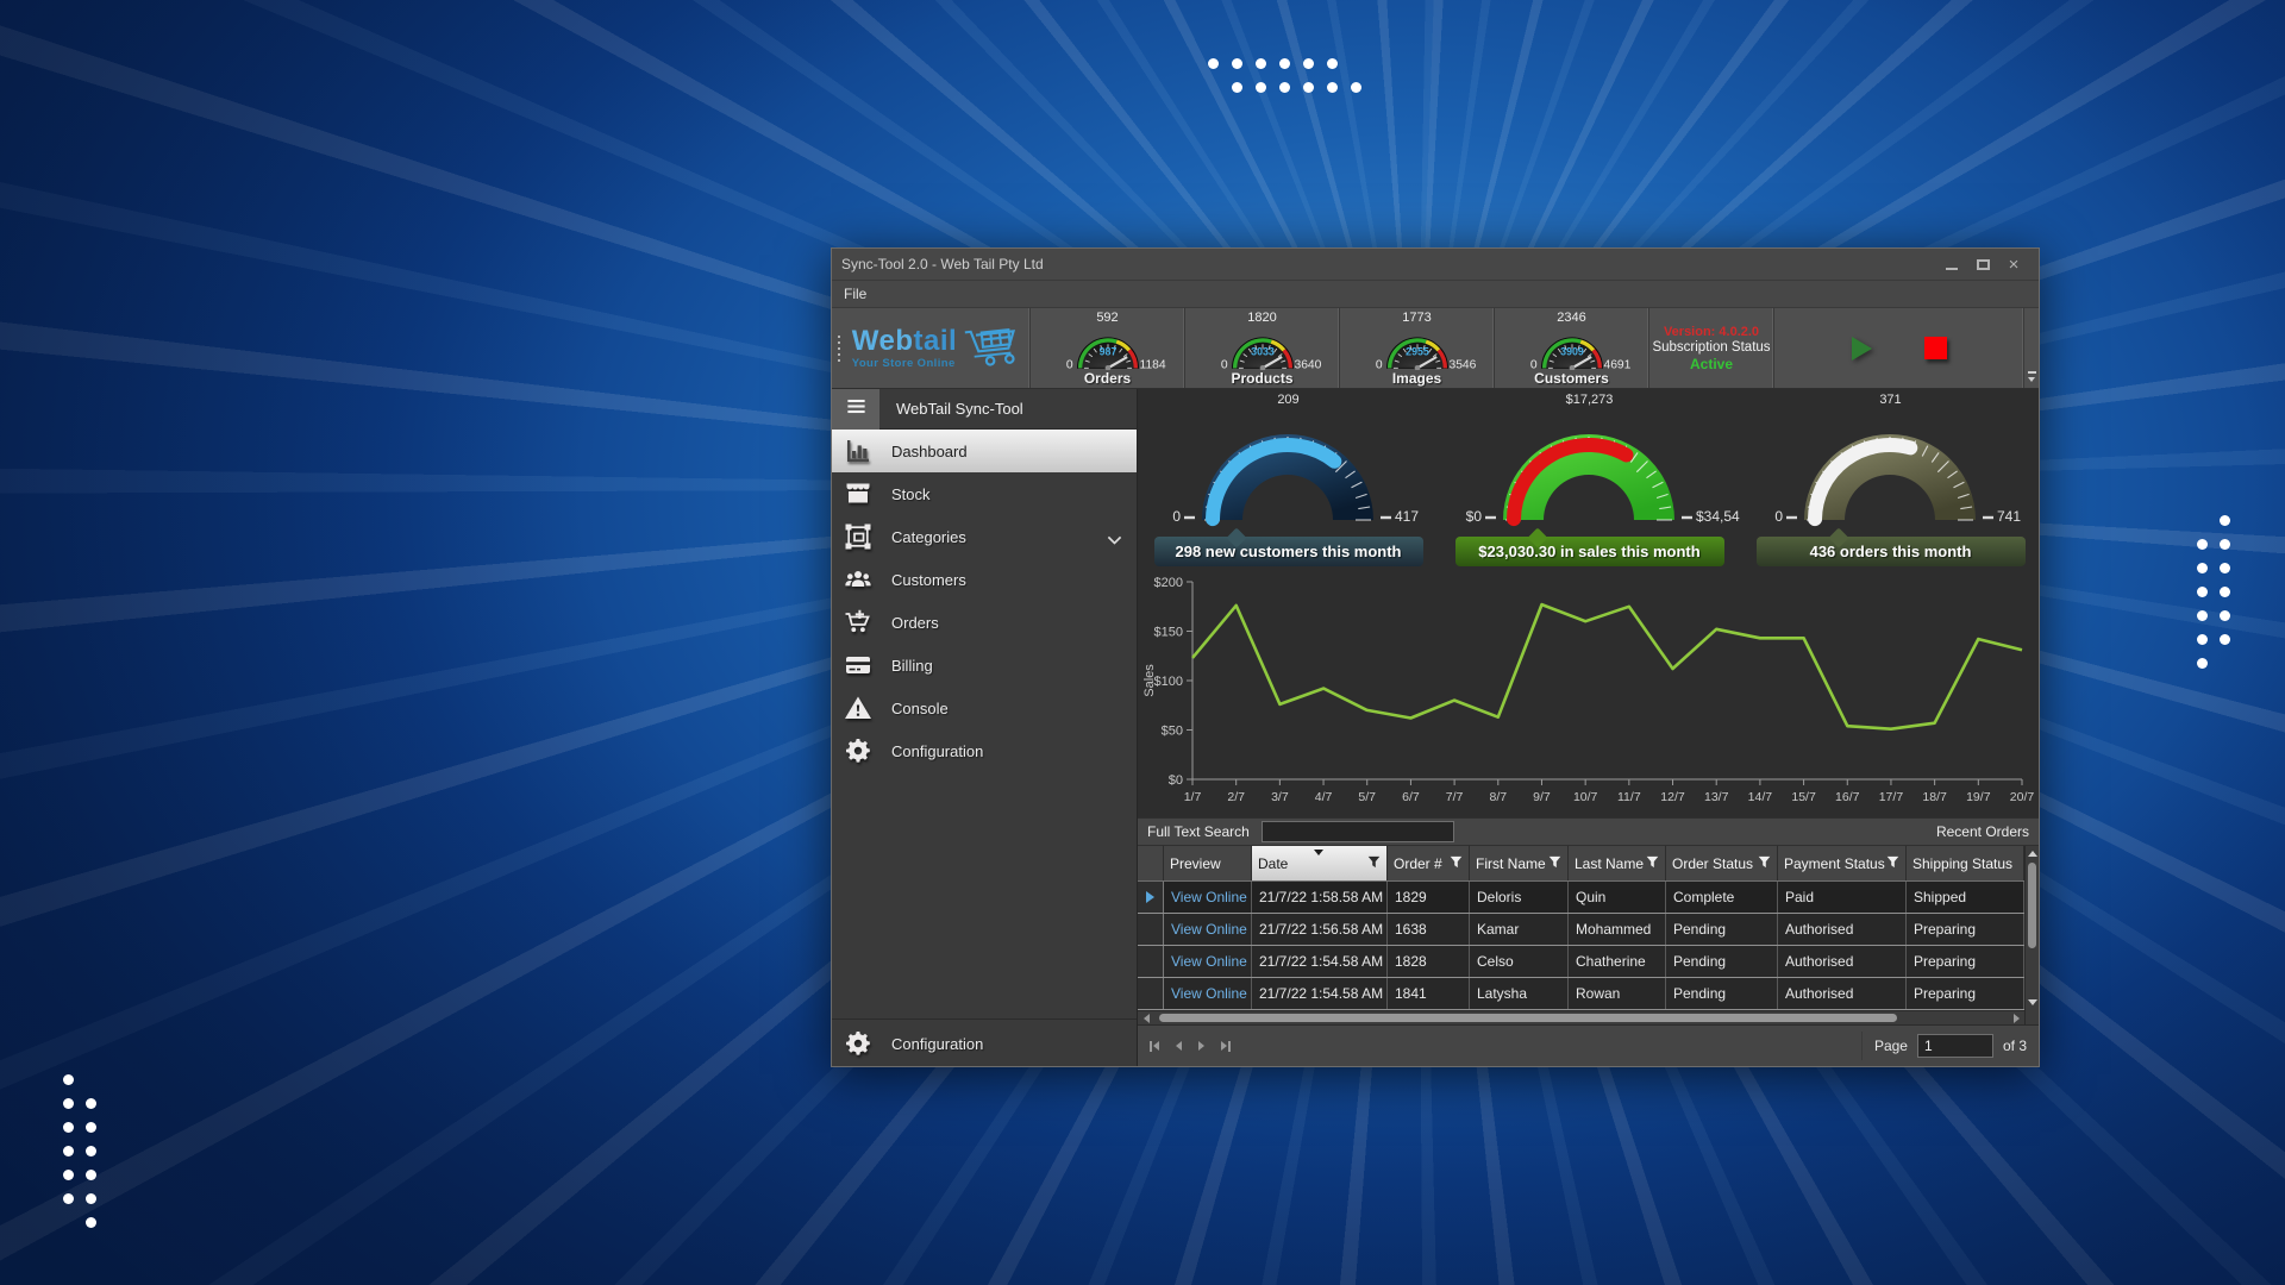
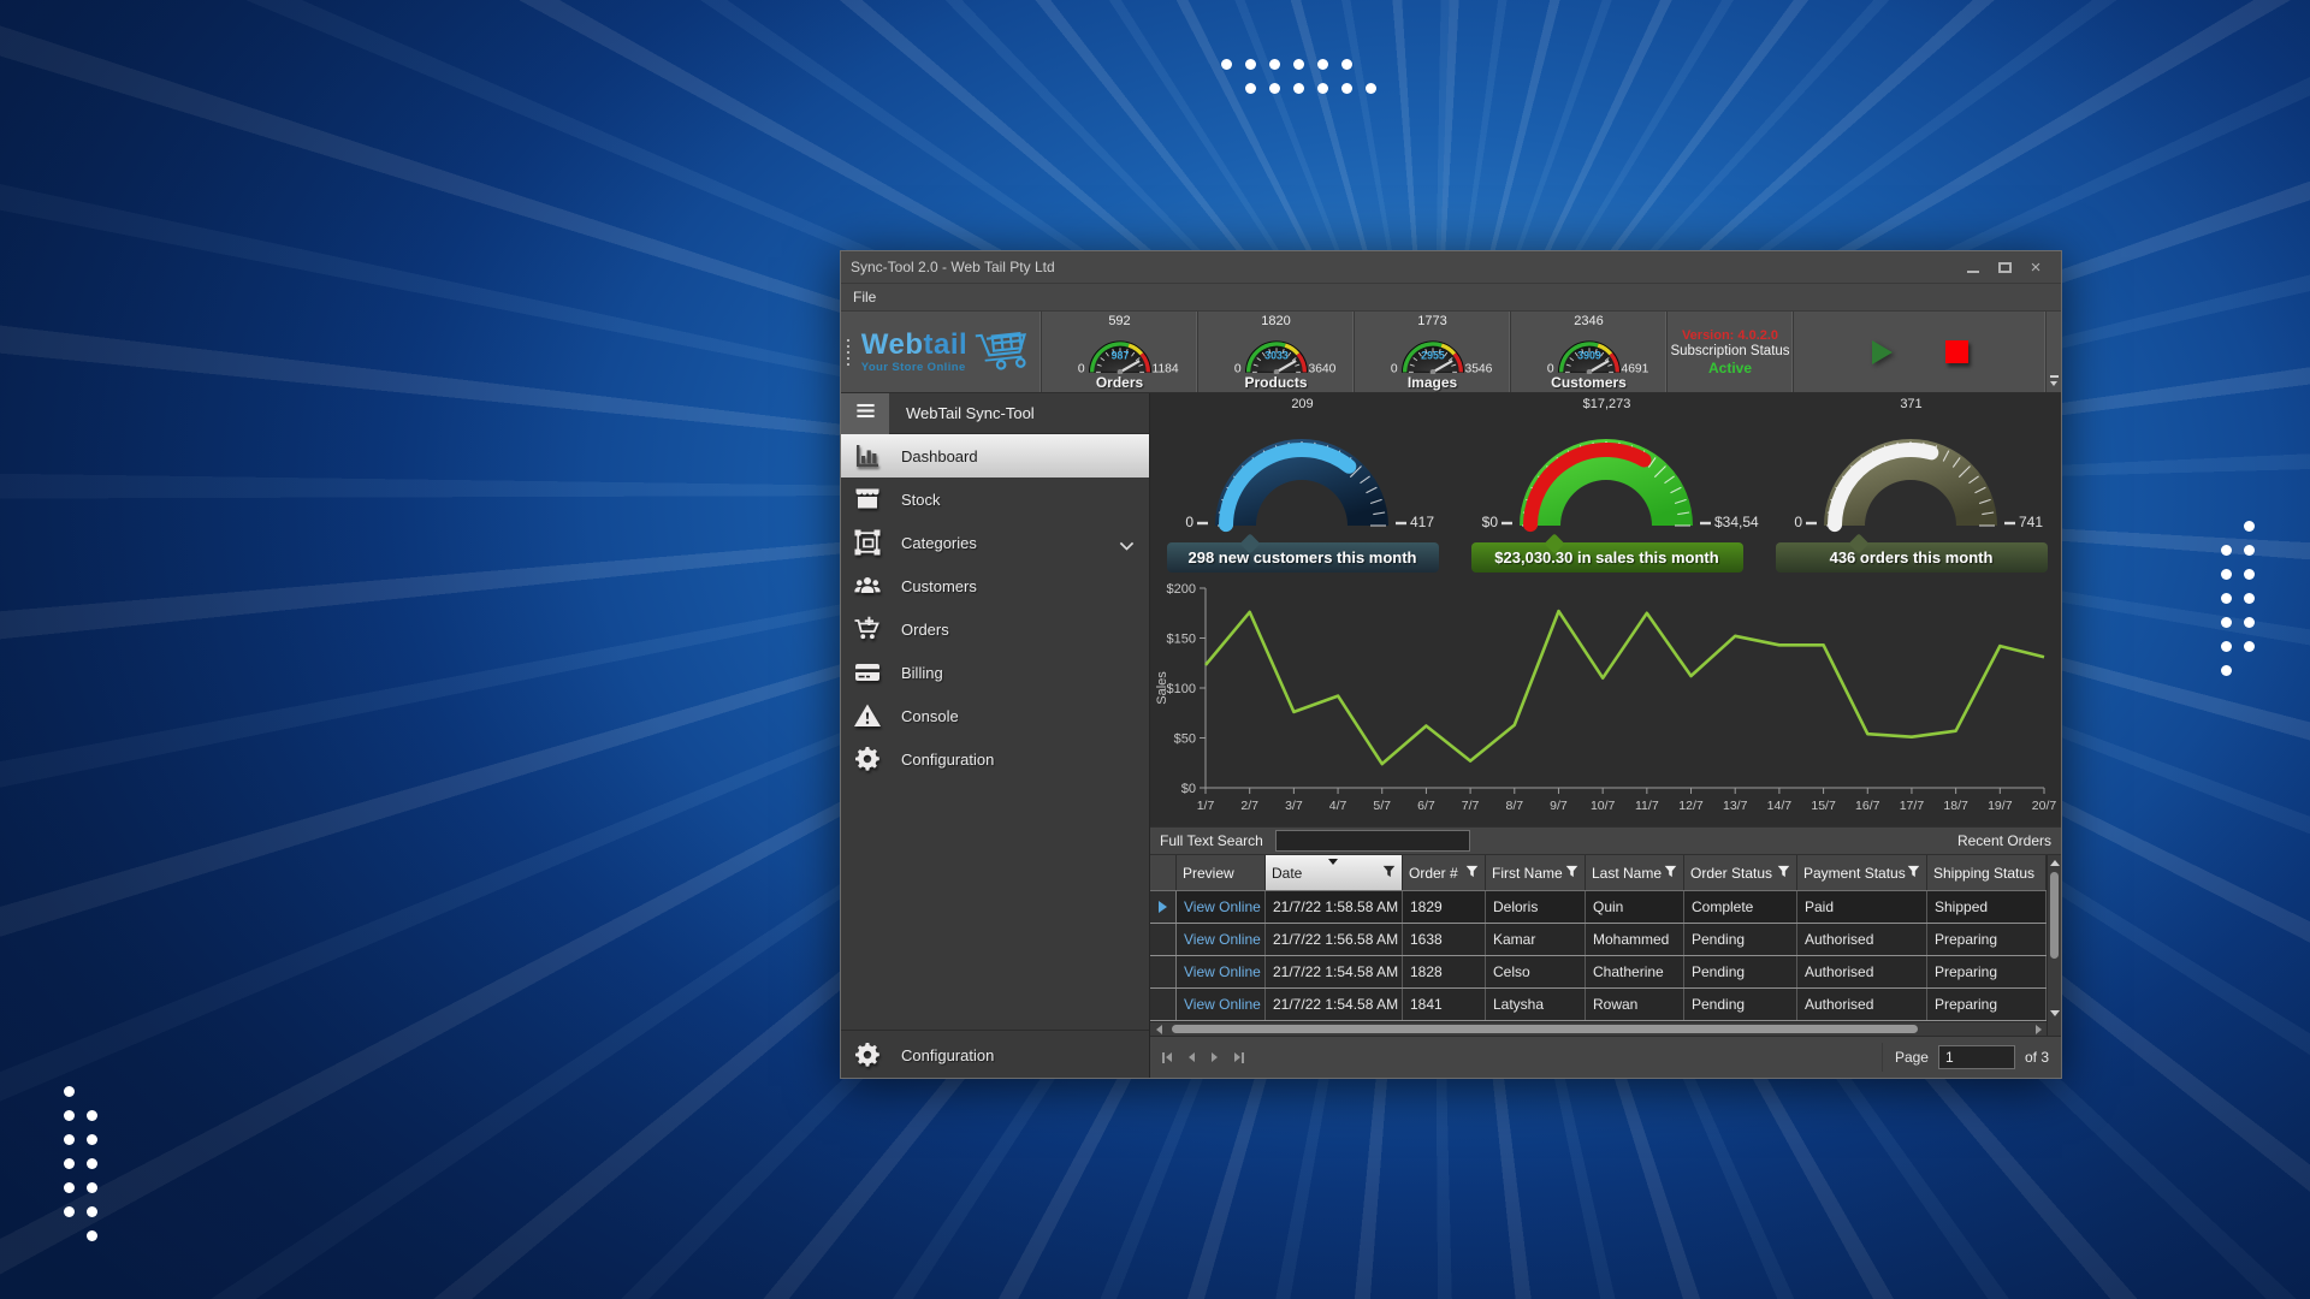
5/7: $70 -> $20
7/7: $80 -> $30
10/7: $160 -> $110
